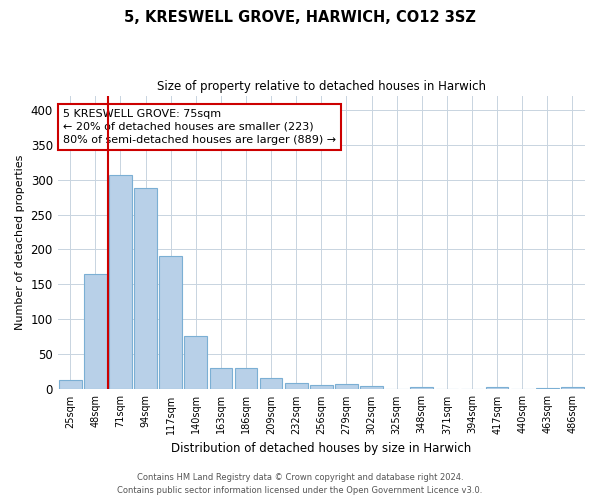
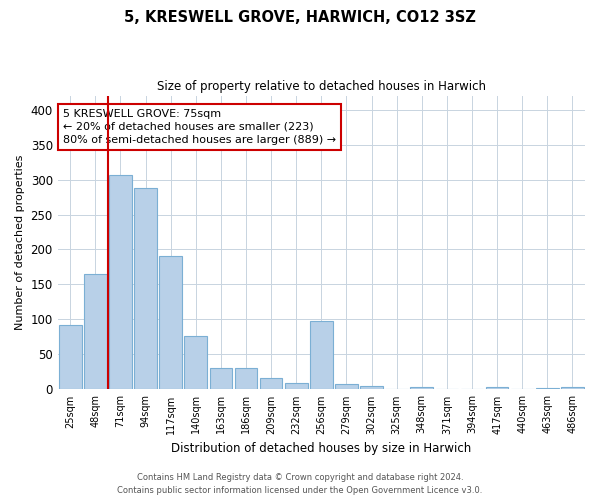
25sqm: 14 -> 92
256sqm: 7 -> 98
